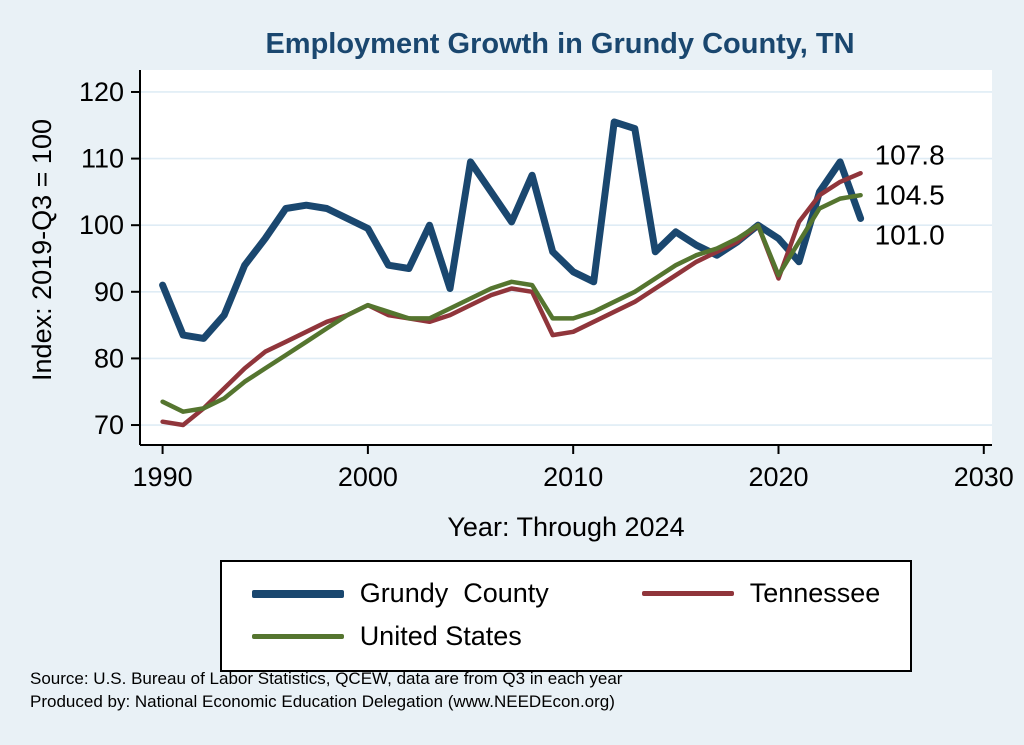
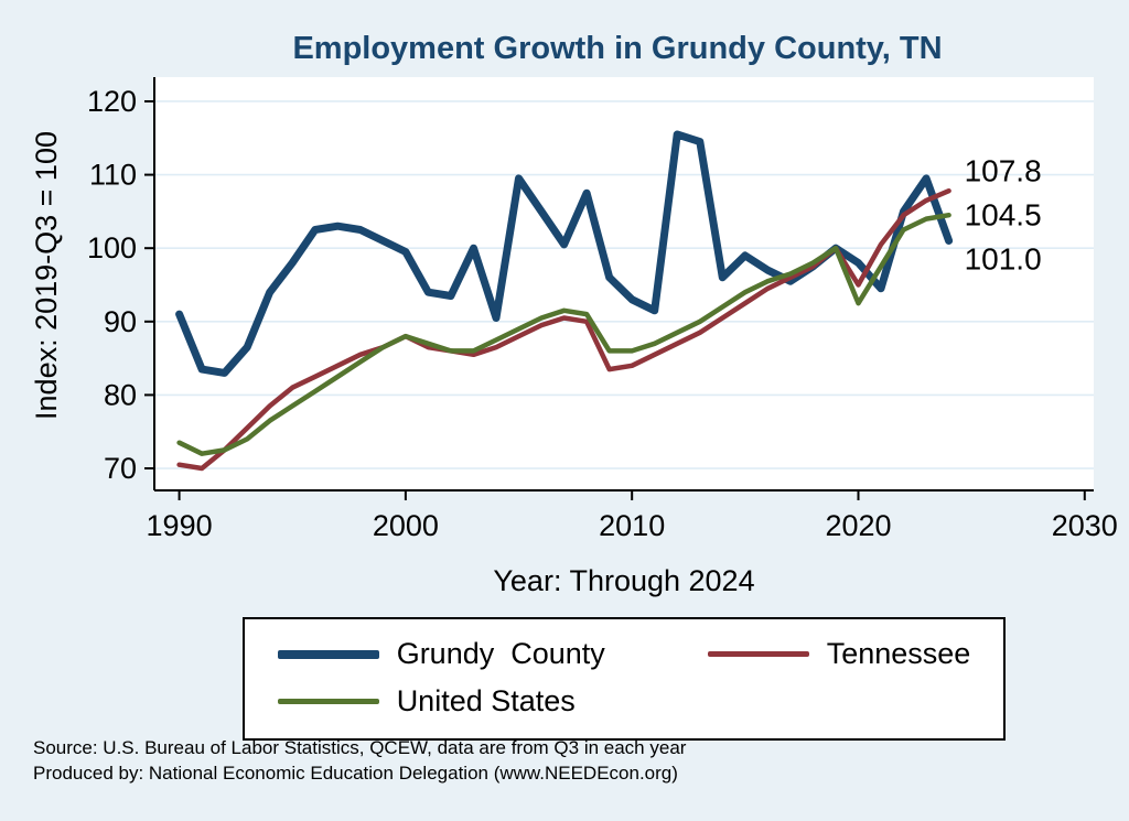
Tennessee/2020: 92 -> 95
